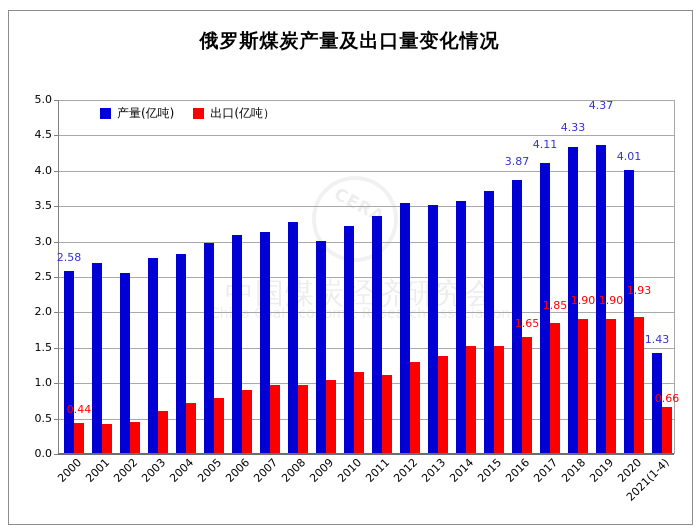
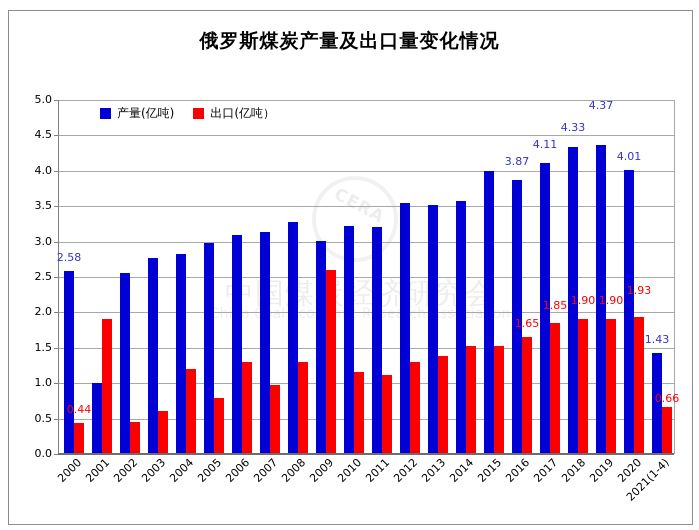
产量(亿吨)/2001: 2.7 -> 1.0
出口(亿吨）/2001: 0.4 -> 1.9
出口(亿吨）/2004: 0.7 -> 1.2
出口(亿吨）/2006: 0.9 -> 1.3
出口(亿吨）/2008: 1.0 -> 1.3
出口(亿吨）/2009: 1.1 -> 2.6
产量(亿吨)/2011: 3.4 -> 3.2
产量(亿吨)/2015: 3.7 -> 4.0
